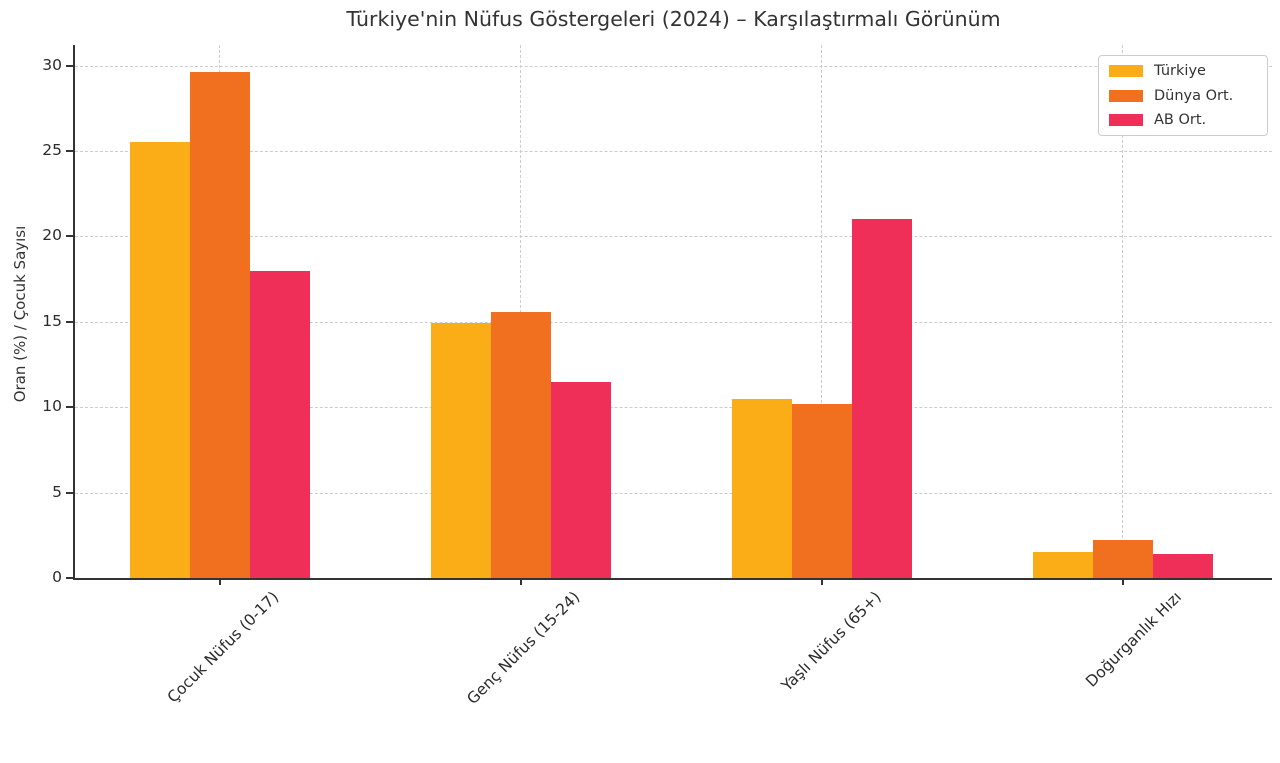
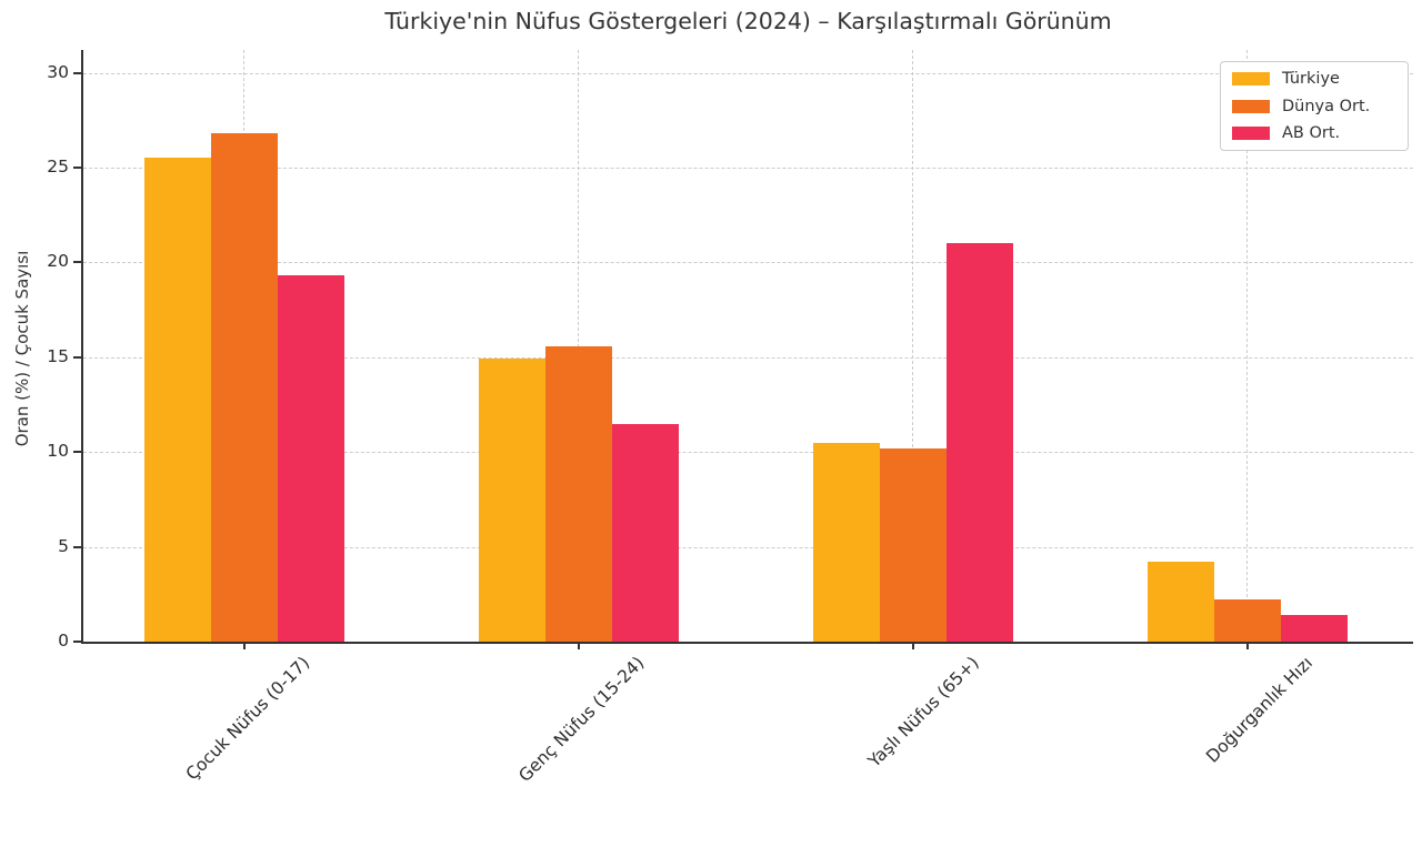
Dünya Ort./Çocuk Nüfus (0-17): 29.6 -> 26.8
AB Ort./Çocuk Nüfus (0-17): 18.0 -> 19.3
Türkiye/Doğurganlık Hızı: 1.5 -> 4.2
